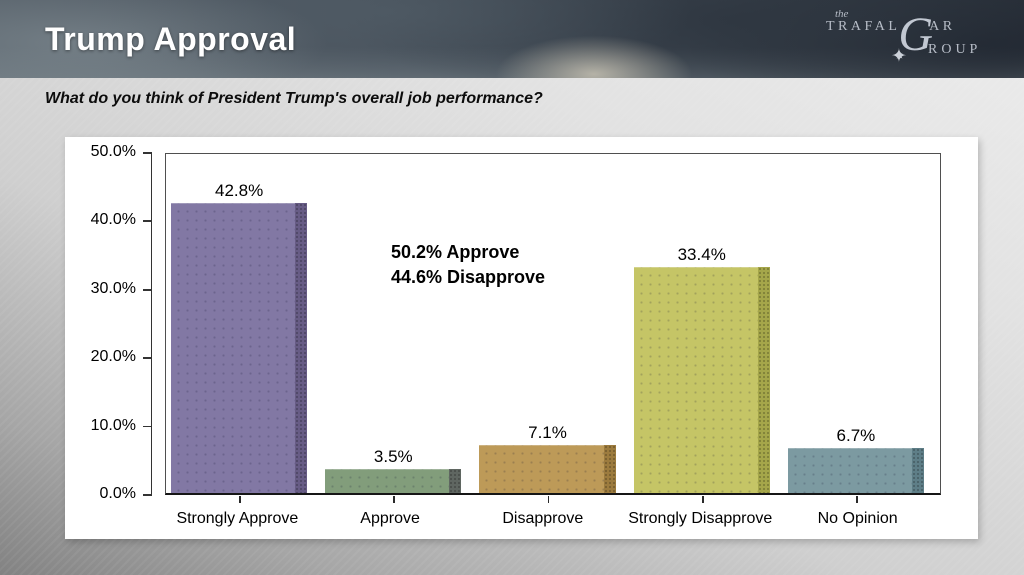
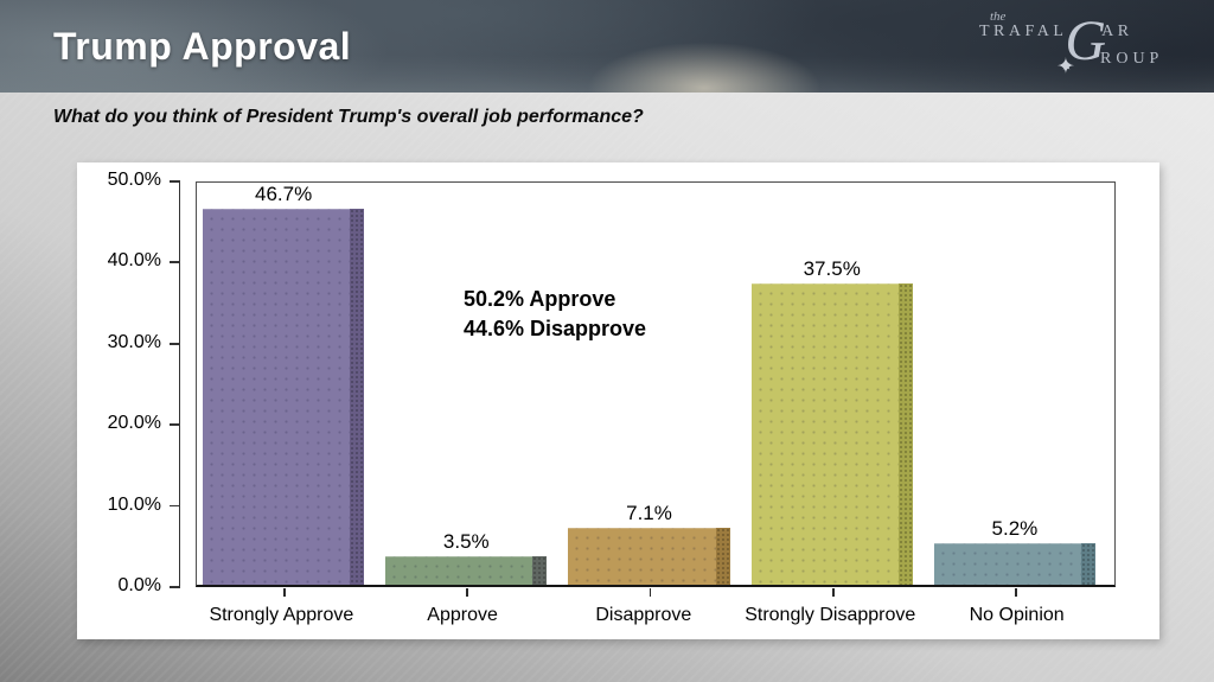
Strongly Approve: 42.8% -> 46.7%
Strongly Disapprove: 33.4% -> 37.5%
No Opinion: 6.7% -> 5.2%
